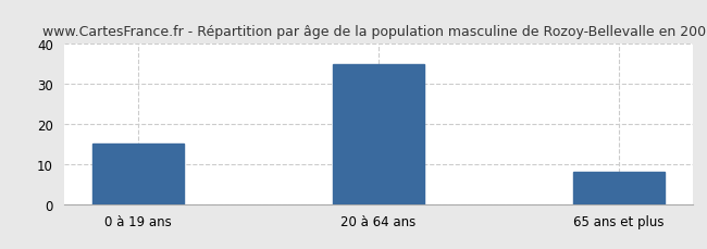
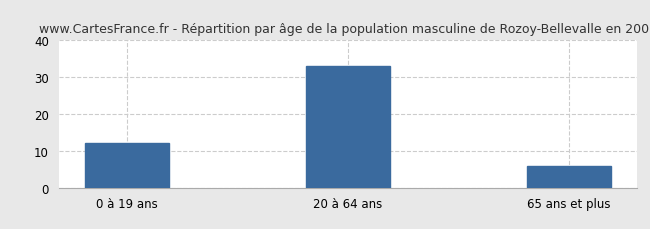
0 à 19 ans: 15 -> 12
20 à 64 ans: 35 -> 33
65 ans et plus: 8 -> 6
